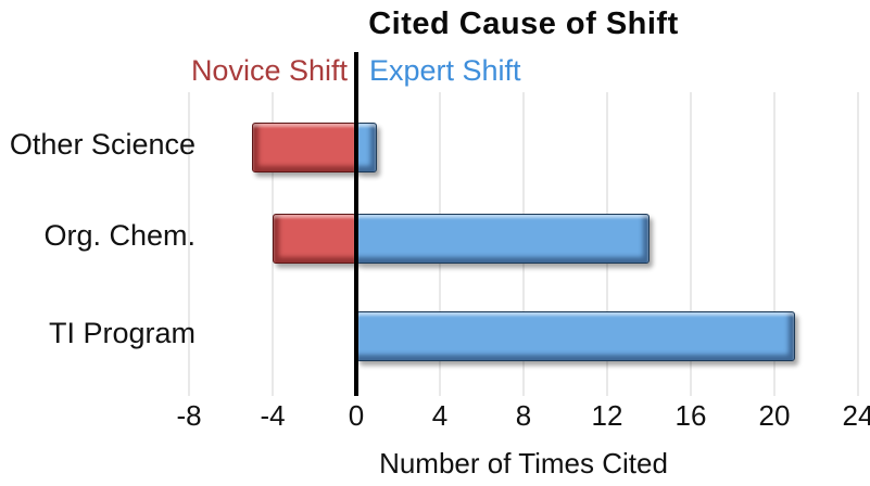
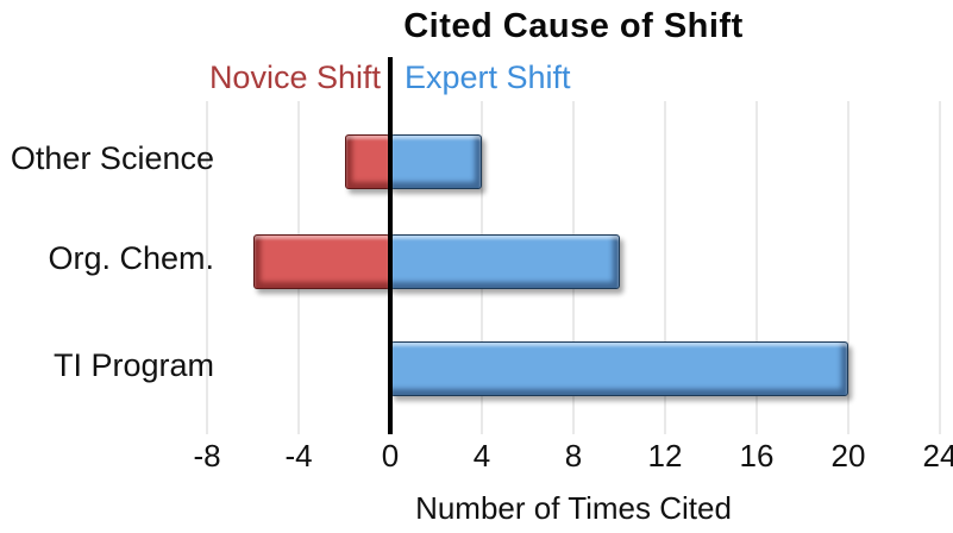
Novice Shift/Other Science: -5 -> -2
Expert Shift/Other Science: 1 -> 4
Novice Shift/Org. Chem.: -4 -> -6
Expert Shift/Org. Chem.: 14 -> 10
Expert Shift/TI Program: 21 -> 20
